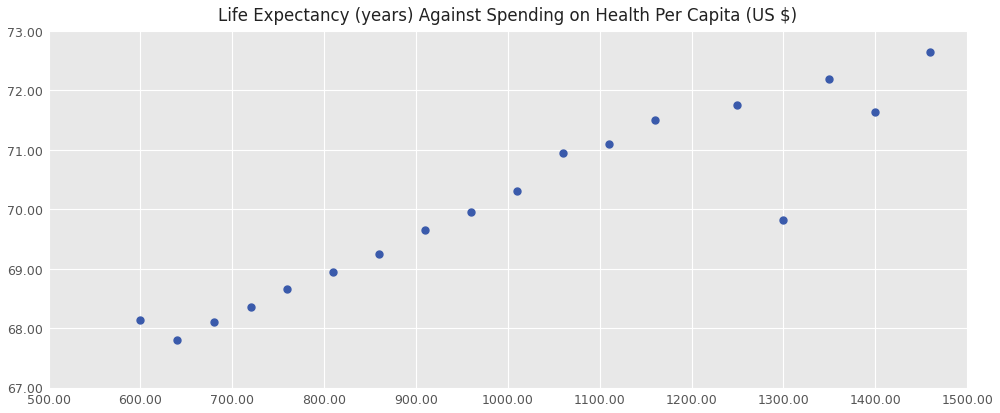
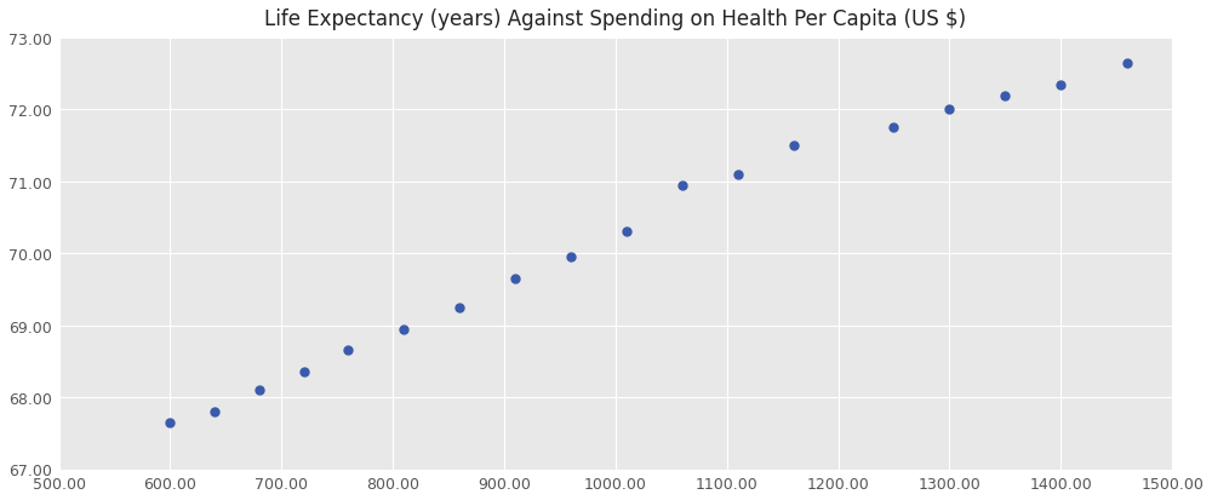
600.00: 68.14 -> 67.65
1300.00: 69.82 -> 72.00
1400.00: 71.64 -> 72.35
